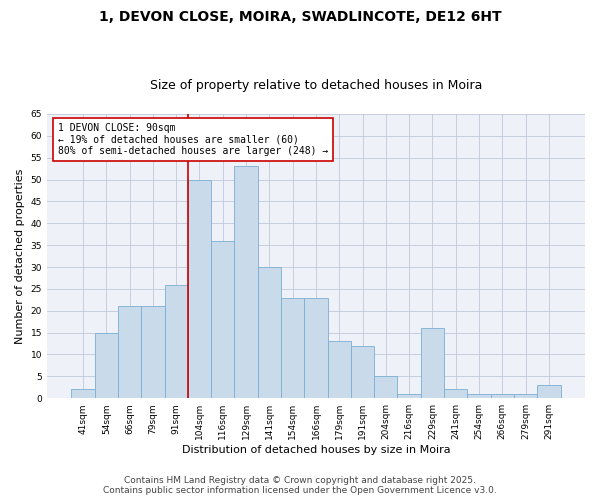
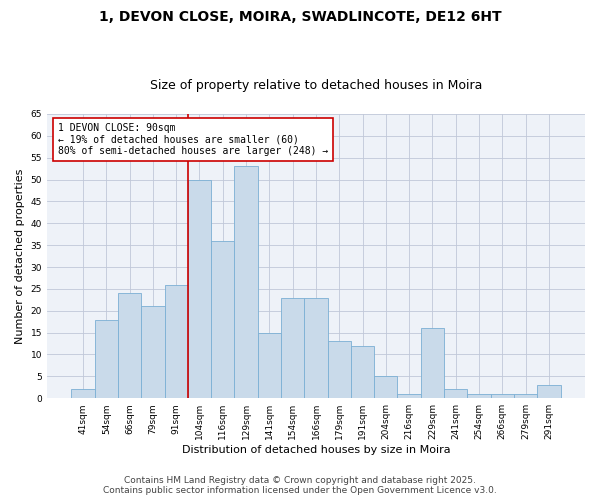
54sqm: 15 -> 18
66sqm: 21 -> 24
141sqm: 30 -> 15
